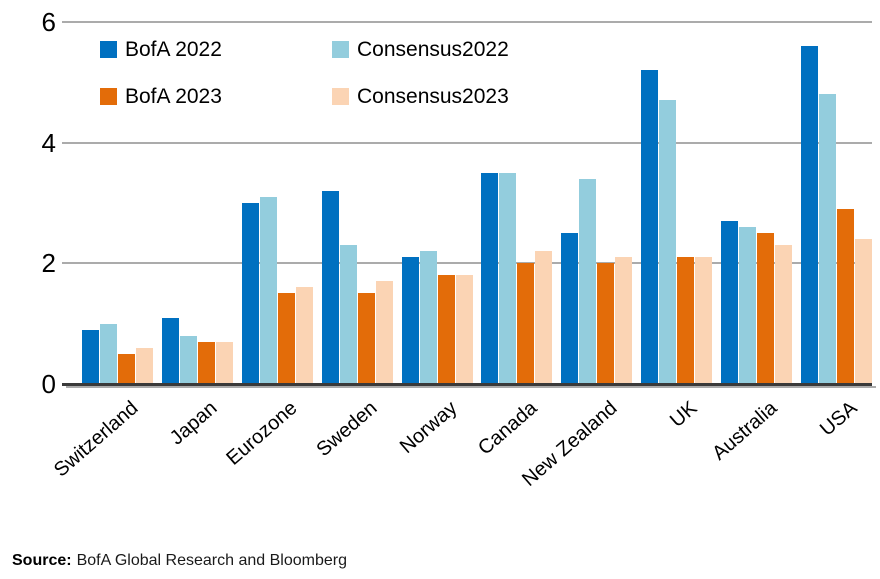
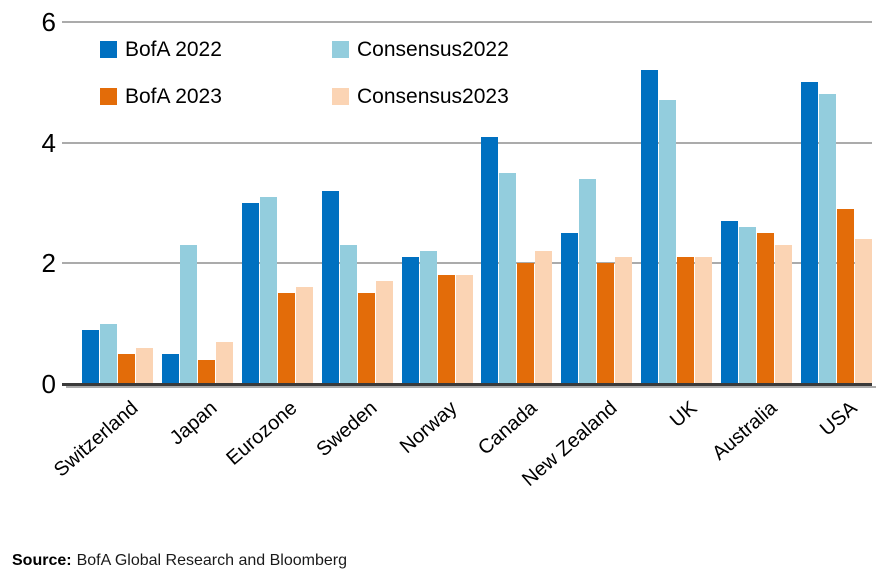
BofA 2022/Japan: 1.1 -> 0.5
Consensus2022/Japan: 0.8 -> 2.3
BofA 2023/Japan: 0.7 -> 0.4
BofA 2022/Canada: 3.5 -> 4.1
BofA 2022/USA: 5.6 -> 5.0
